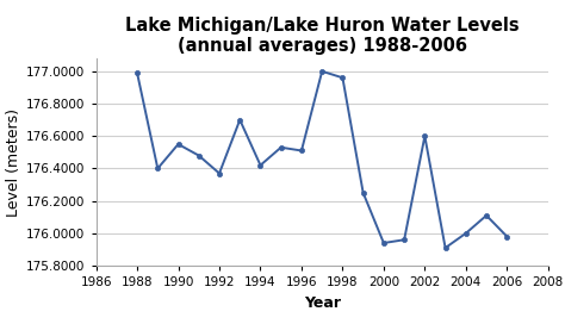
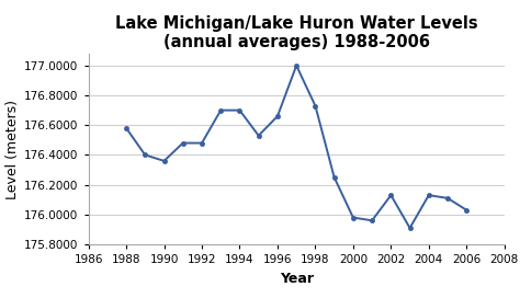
1988: 176.99 -> 176.58
1990: 176.55 -> 176.36
1992: 176.37 -> 176.48
1994: 176.42 -> 176.70
1996: 176.51 -> 176.66
1998: 176.96 -> 176.73
2000: 175.94 -> 175.98
2002: 176.60 -> 176.13
2004: 176.00 -> 176.13
2006: 175.98 -> 176.03
